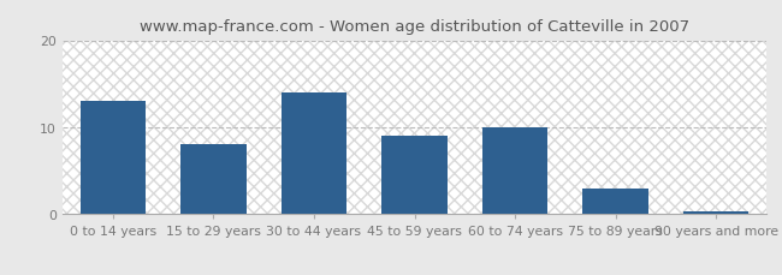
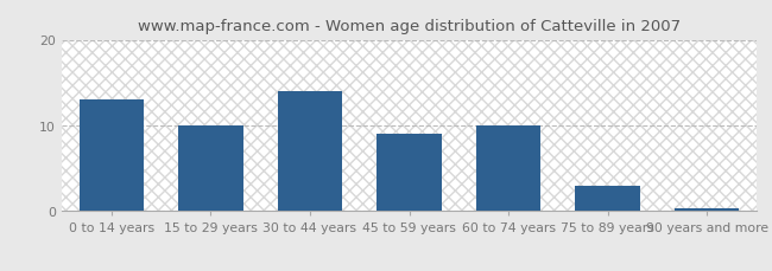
15 to 29 years: 8.0 -> 10.0
